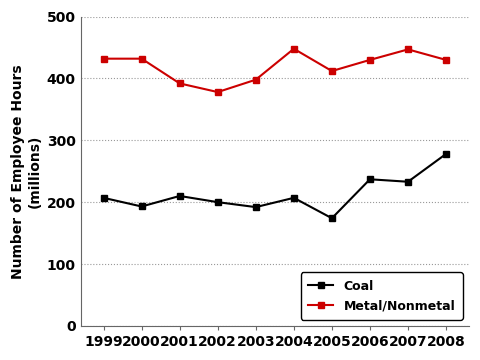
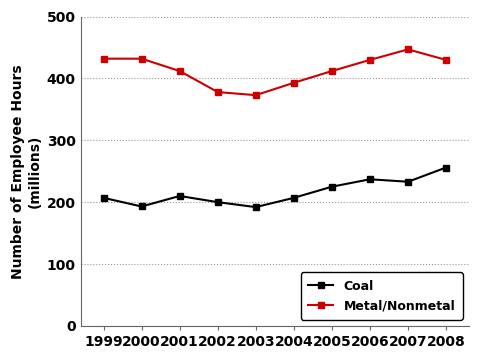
Metal/Nonmetal/2001: 392 -> 412
Metal/Nonmetal/2003: 398 -> 373
Metal/Nonmetal/2004: 448 -> 393
Coal/2005: 174 -> 225
Coal/2008: 278 -> 256
